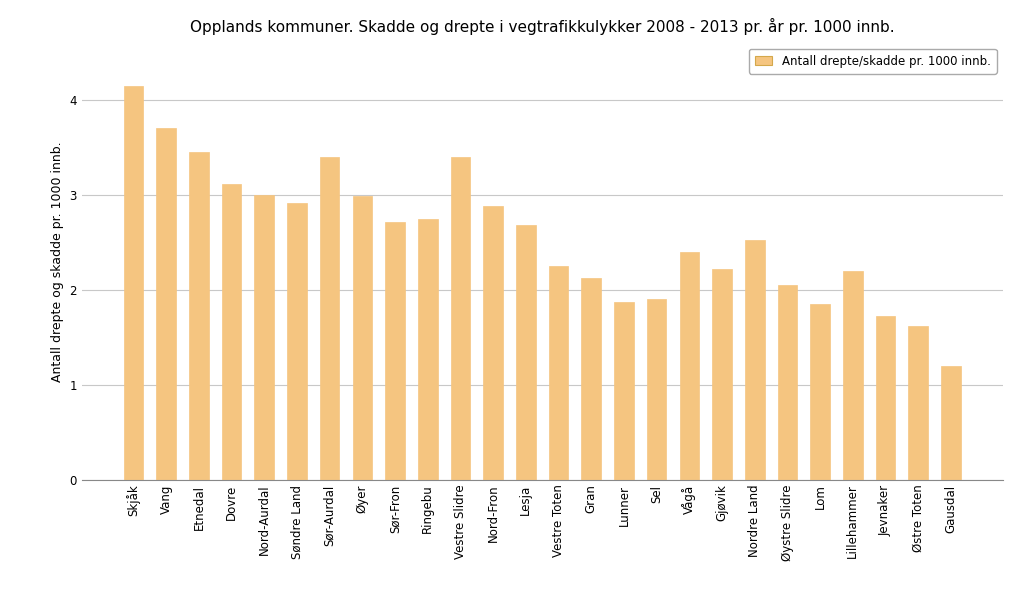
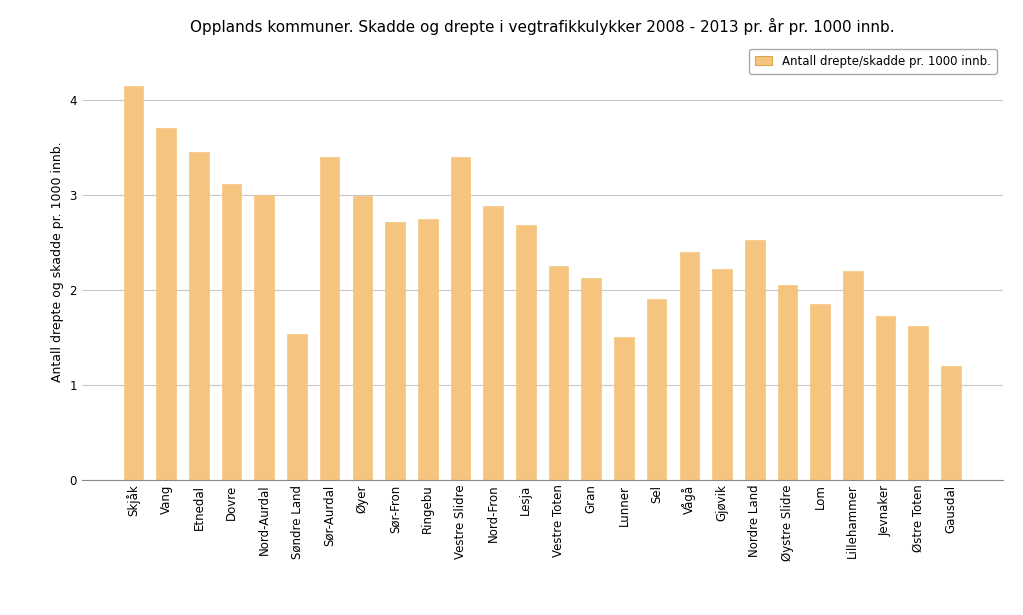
Søndre Land: 2.92 -> 1.54
Lunner: 1.87 -> 1.50
